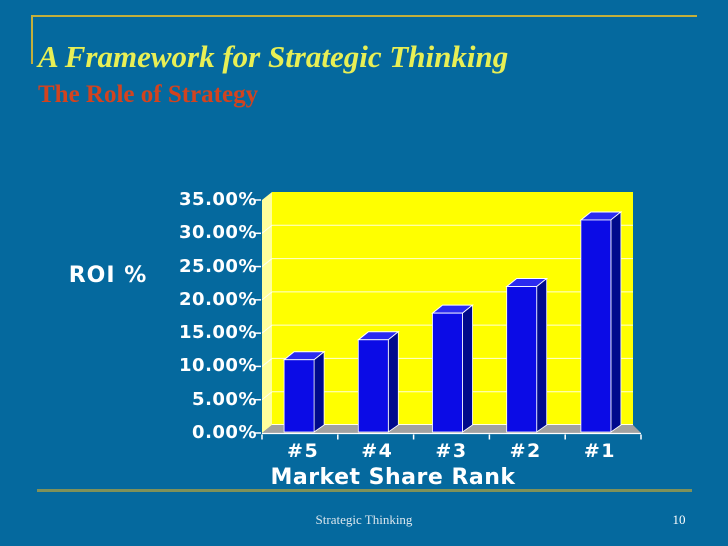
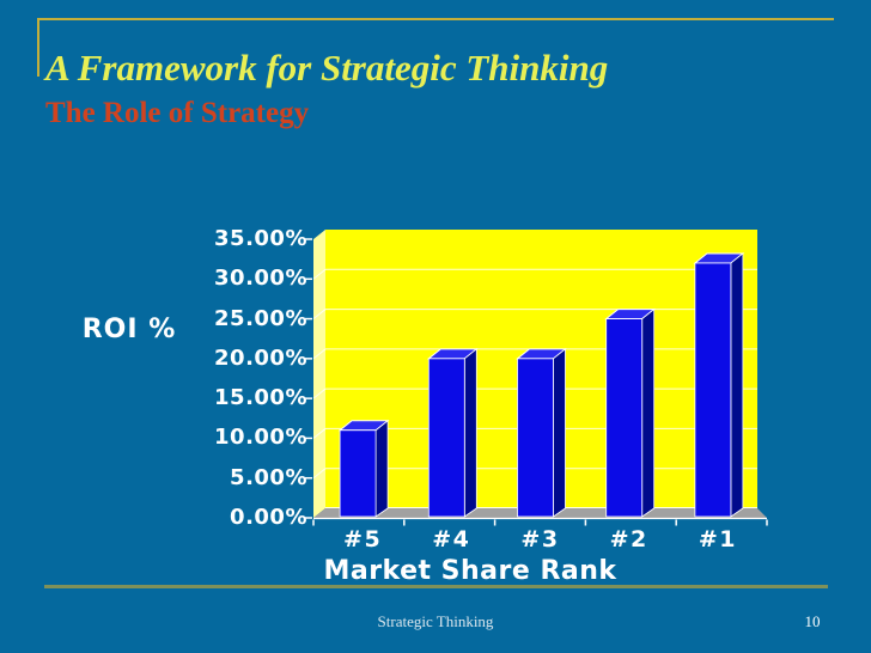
#4: 14% -> 20%
#3: 18% -> 20%
#2: 22% -> 25%
